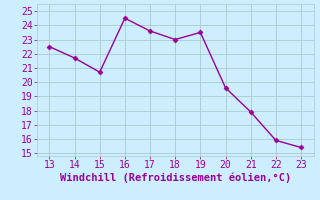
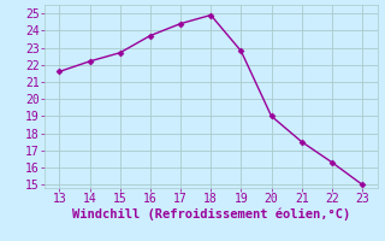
13: 22.5 -> 21.6
14: 21.7 -> 22.2
15: 20.7 -> 22.7
16: 24.5 -> 23.7
17: 23.6 -> 24.4
18: 23.0 -> 24.9
19: 23.5 -> 22.8
20: 19.6 -> 19.0
21: 17.9 -> 17.5
22: 15.9 -> 16.3
23: 15.4 -> 15.0
